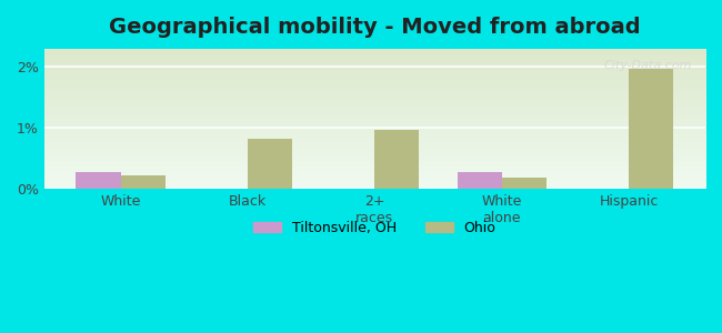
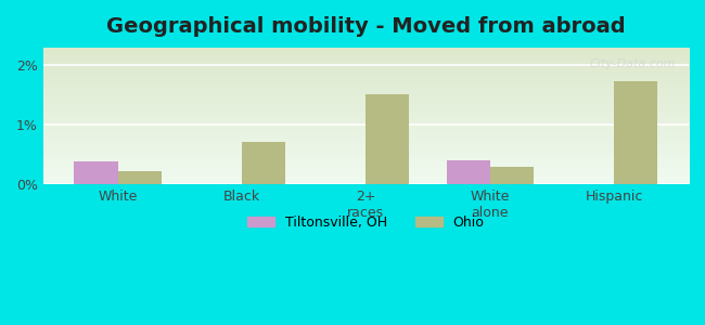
Tiltonsville, OH/White: 0.28% -> 0.38%
Ohio/Black: 0.82% -> 0.72%
Ohio/2+ races: 0.97% -> 1.52%
Tiltonsville, OH/White alone: 0.28% -> 0.40%
Ohio/White alone: 0.18% -> 0.30%
Ohio/Hispanic: 1.97% -> 1.74%
